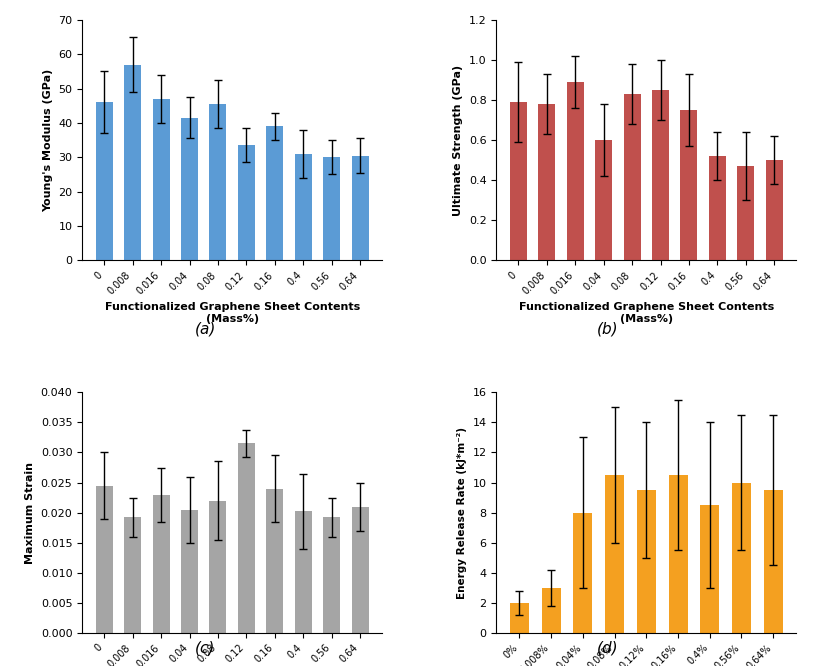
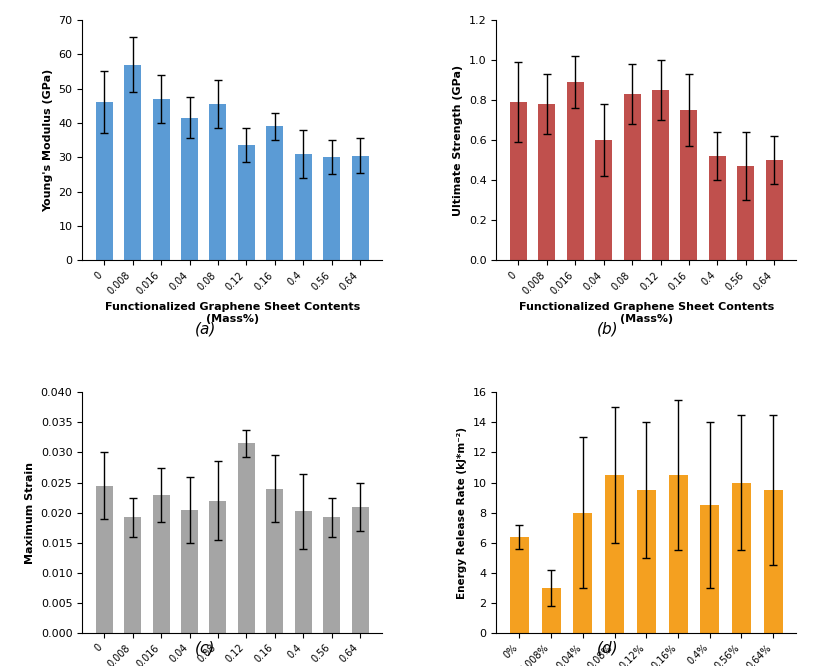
0%: 2.0 -> 6.4
